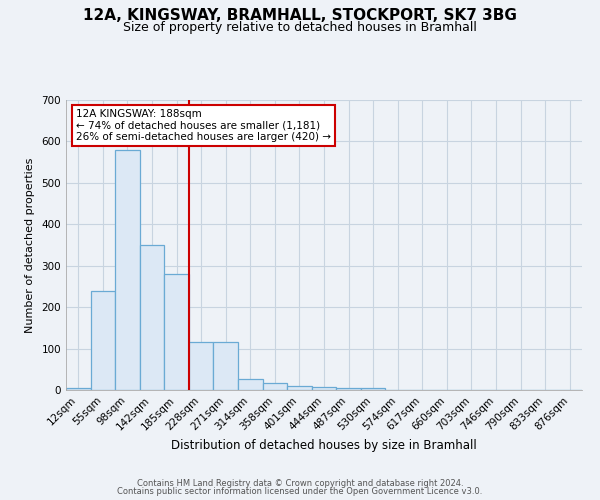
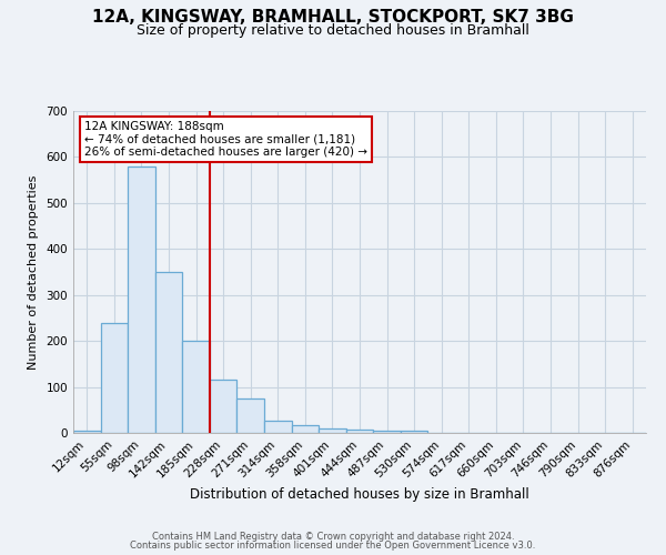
185sqm: 280 -> 200
271sqm: 115 -> 75
